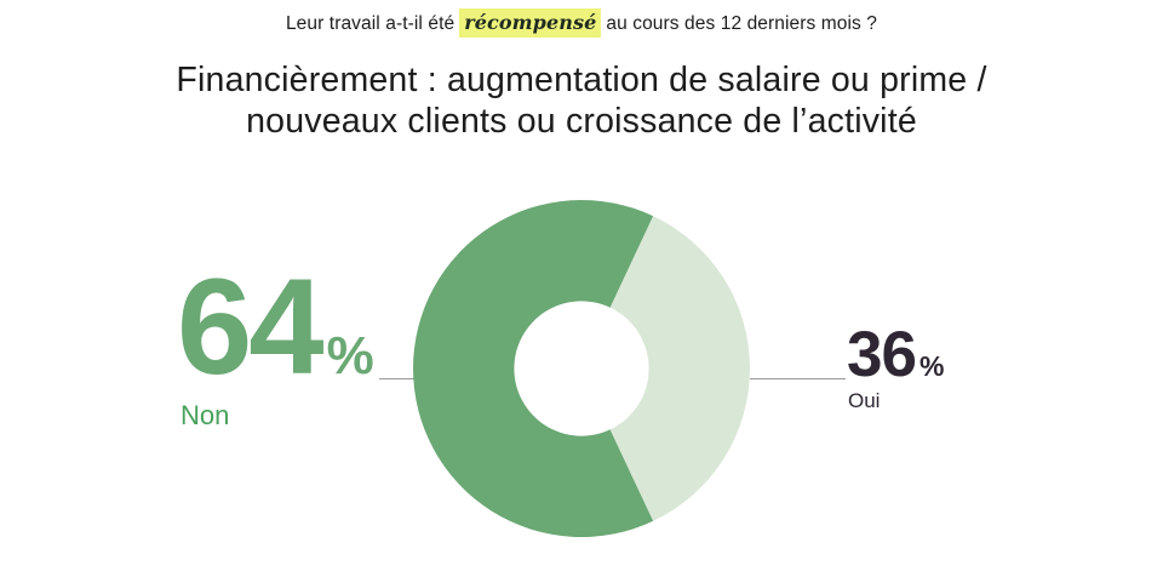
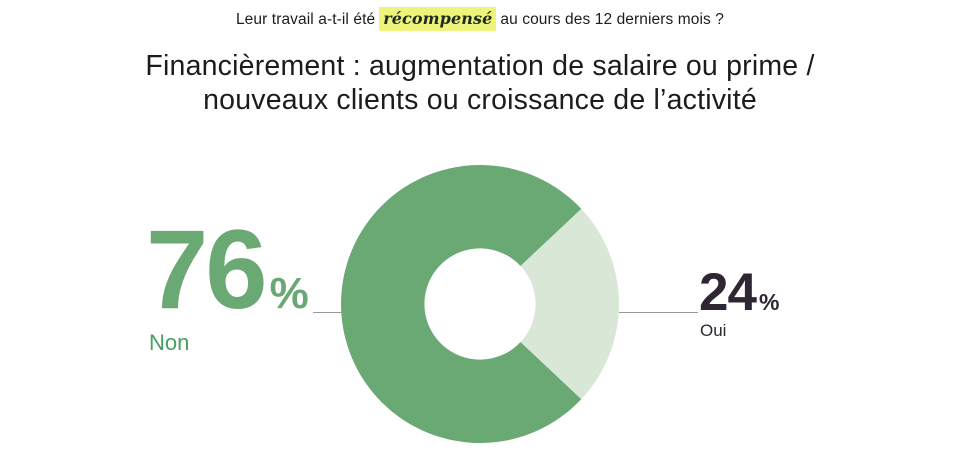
Non: 64 -> 76
Oui: 36 -> 24
